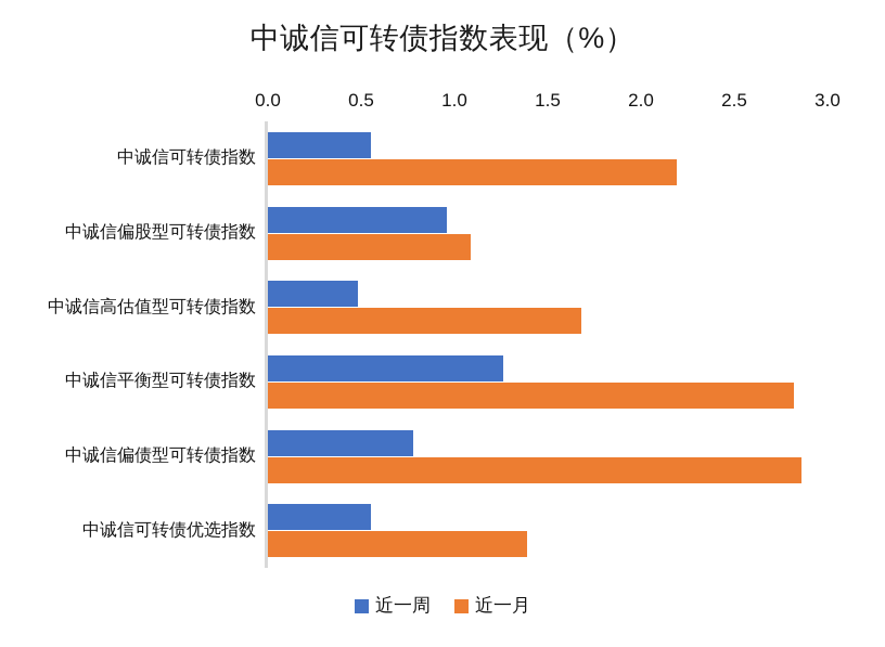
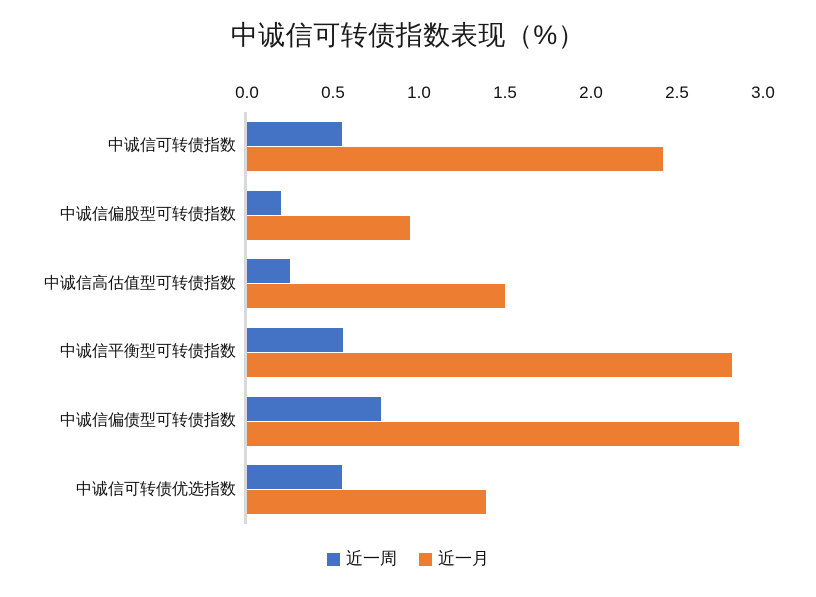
近一月/中诚信可转债指数: 2.19 -> 2.42
近一周/中诚信偏股型可转债指数: 0.96 -> 0.20
近一月/中诚信偏股型可转债指数: 1.09 -> 0.95
近一周/中诚信高估值型可转债指数: 0.48 -> 0.25
近一月/中诚信高估值型可转债指数: 1.68 -> 1.50
近一周/中诚信平衡型可转债指数: 1.26 -> 0.56
